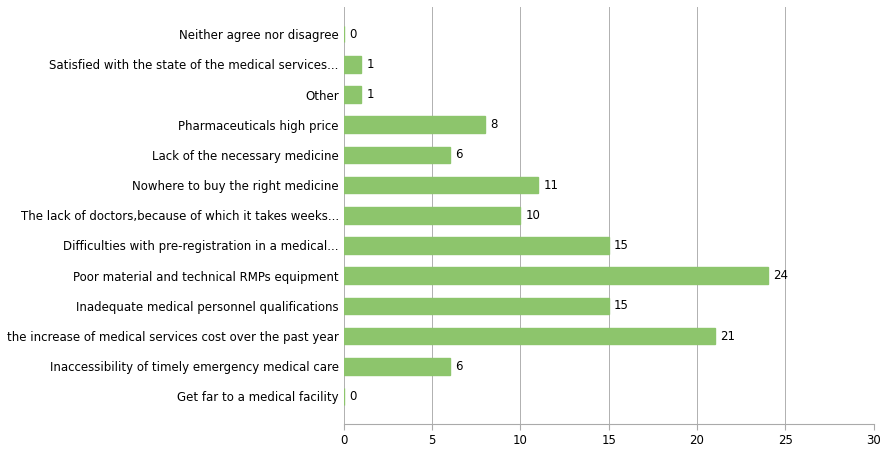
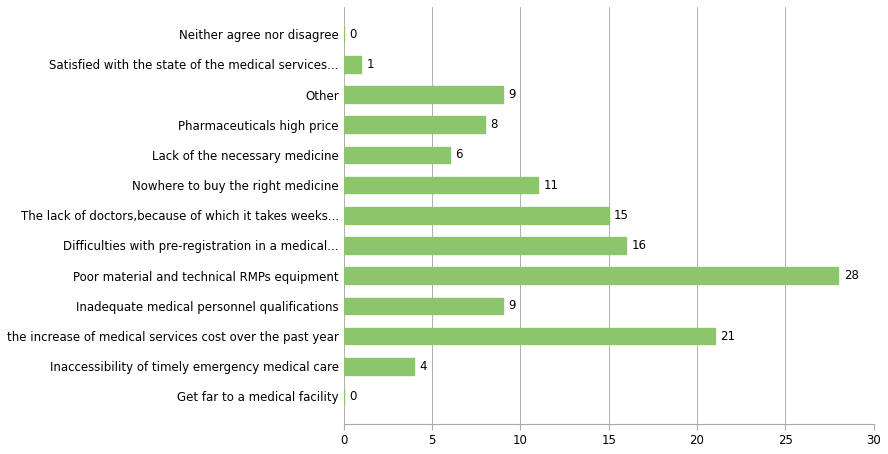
Other: 1 -> 9
The lack of doctors,because of which it takes weeks...: 10 -> 15
Difficulties with pre-registration in a medical...: 15 -> 16
Poor material and technical RMPs equipment: 24 -> 28
Inadequate medical personnel qualifications: 15 -> 9
Inaccessibility of timely emergency medical care: 6 -> 4
